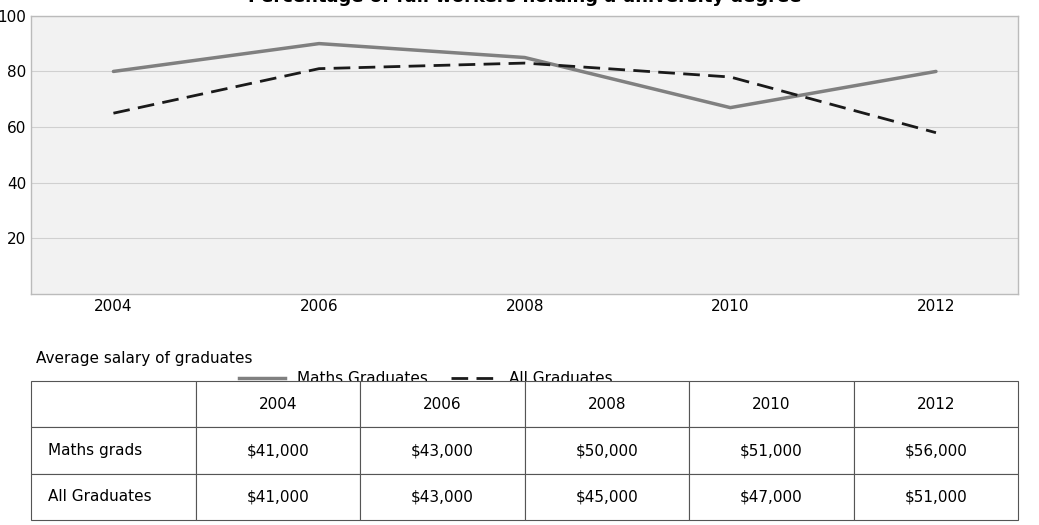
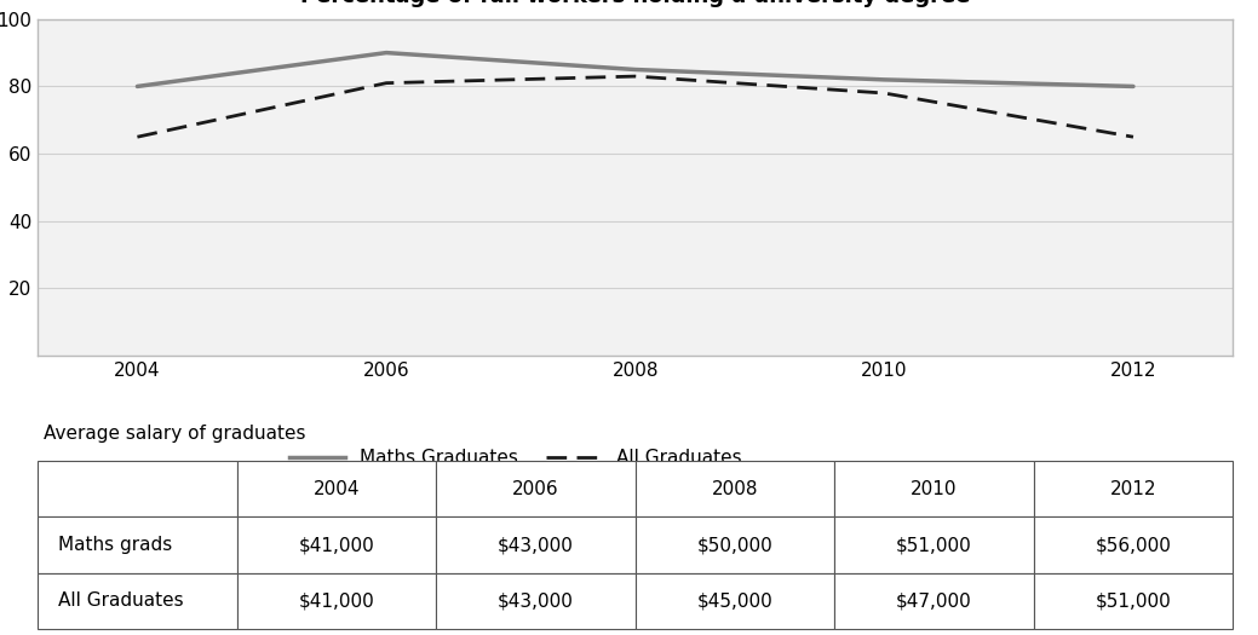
Maths Graduates/2010: 67 -> 82
All Graduates/2012: 58 -> 65
